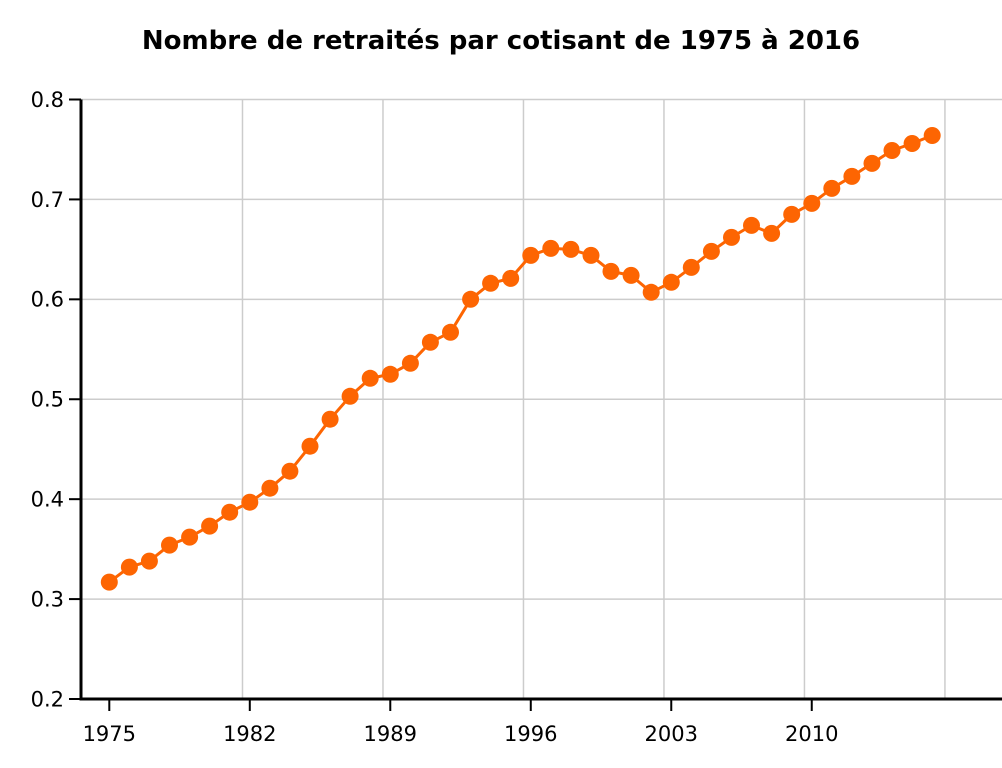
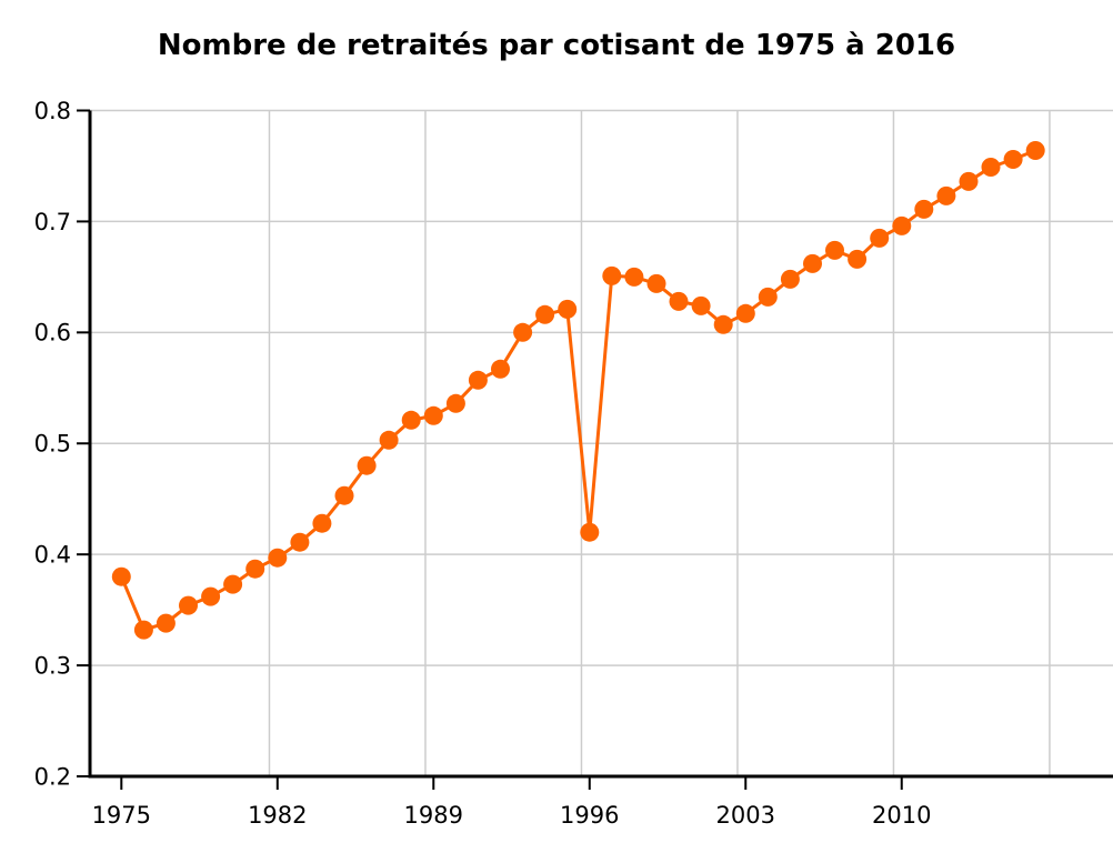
1975: 0.32 -> 0.38
1996: 0.64 -> 0.42
